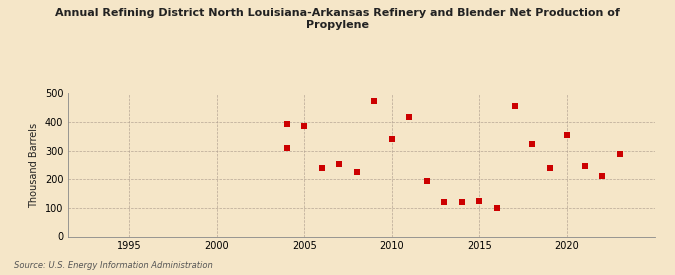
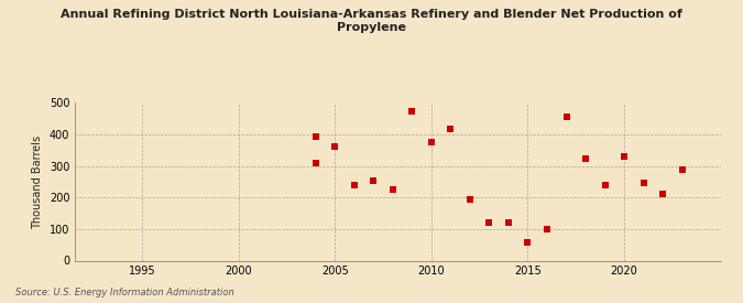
2005: 385 -> 362
2010: 340 -> 375
2015: 125 -> 57
2020: 355 -> 330
